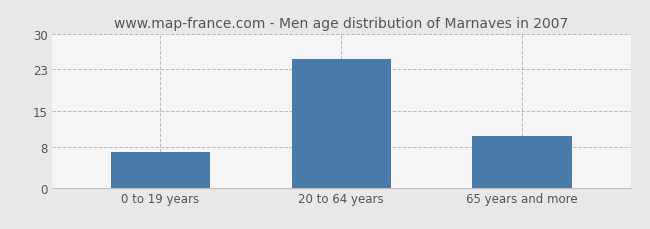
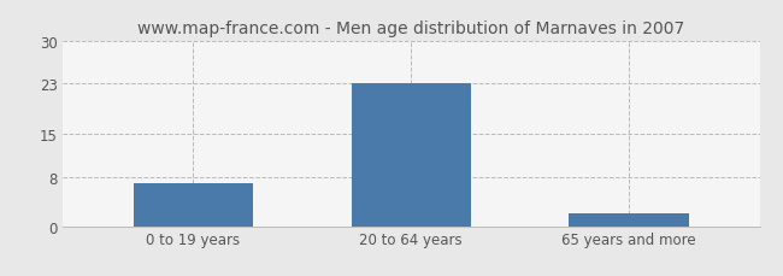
20 to 64 years: 25 -> 23
65 years and more: 10 -> 2
